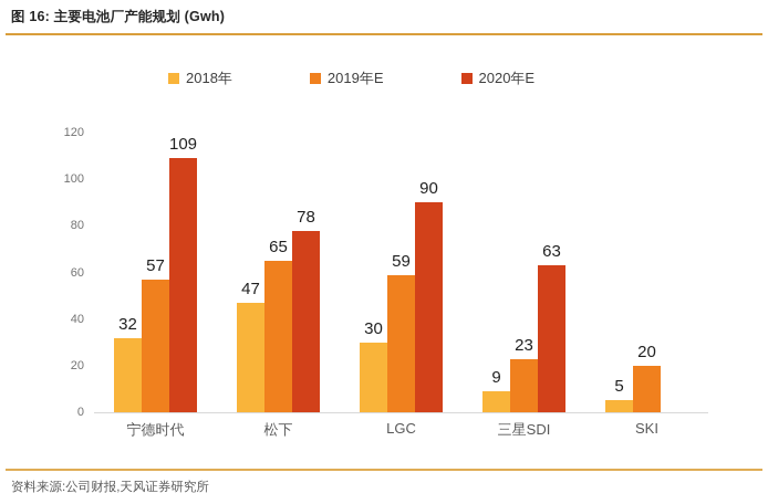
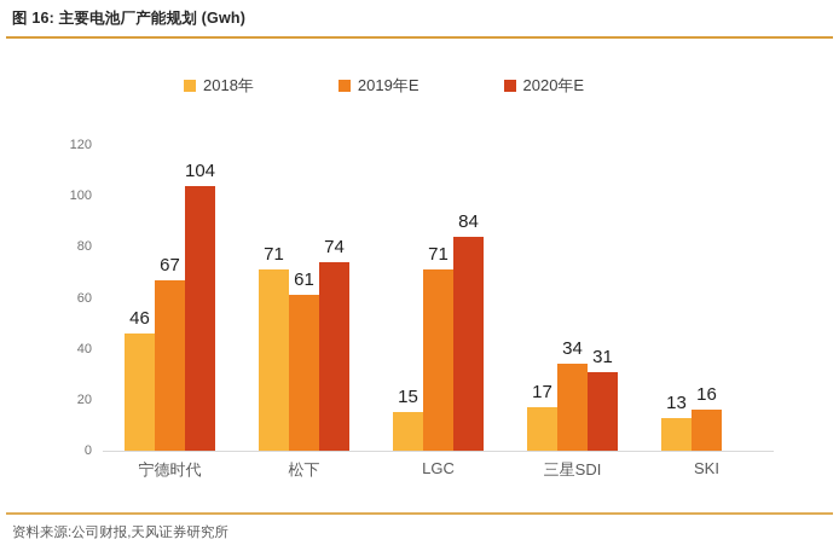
2018年/宁德时代: 32 -> 46
2019年E/宁德时代: 57 -> 67
2020年E/宁德时代: 109 -> 104
2018年/松下: 47 -> 71
2019年E/松下: 65 -> 61
2020年E/松下: 78 -> 74
2018年/LGC: 30 -> 15
2019年E/LGC: 59 -> 71
2020年E/LGC: 90 -> 84
2018年/三星SDI: 9 -> 17
2019年E/三星SDI: 23 -> 34
2020年E/三星SDI: 63 -> 31
2018年/SKI: 5 -> 13
2019年E/SKI: 20 -> 16
